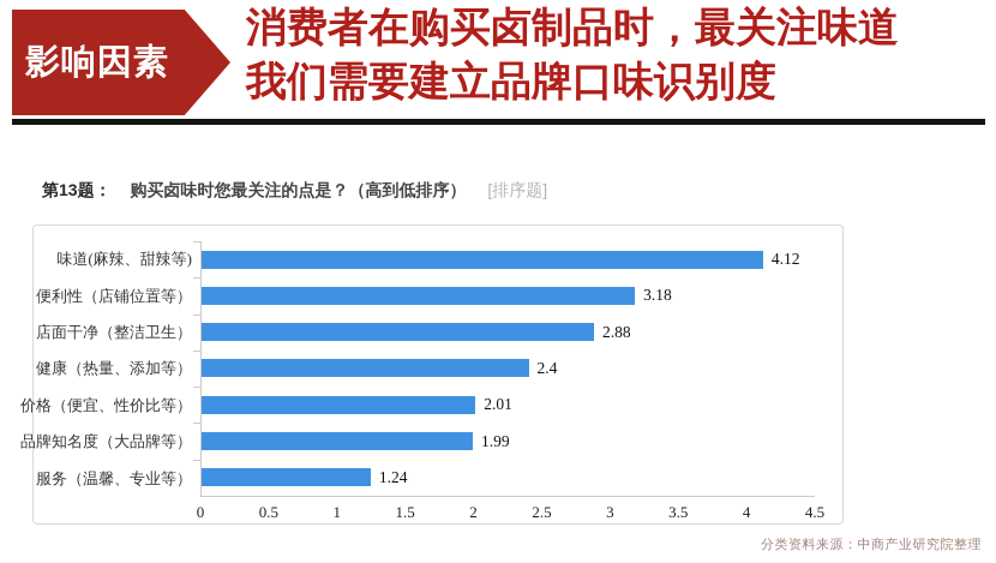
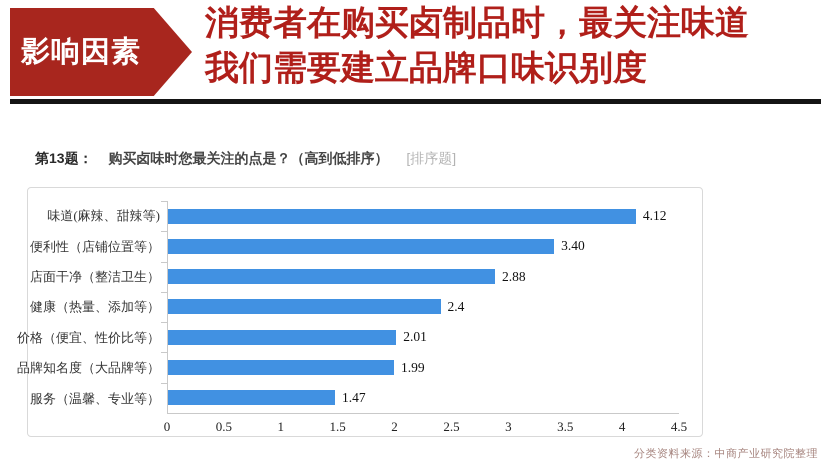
便利性（店铺位置等）: 3.18 -> 3.40
服务（温馨、专业等）: 1.24 -> 1.47
